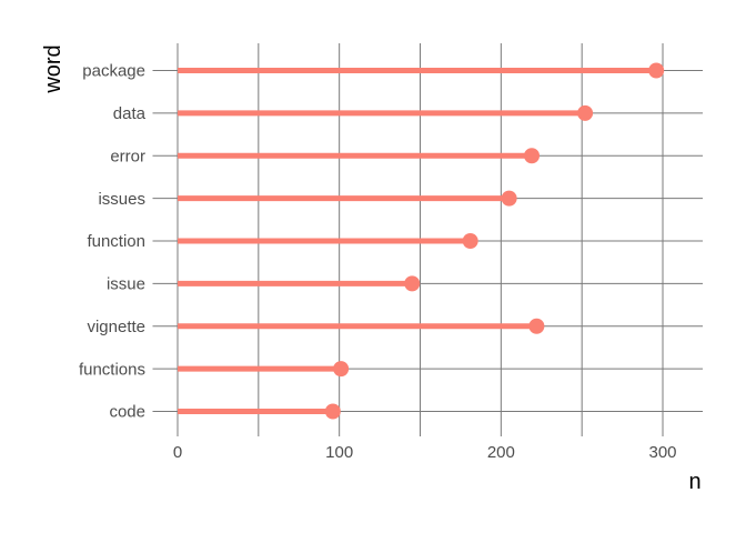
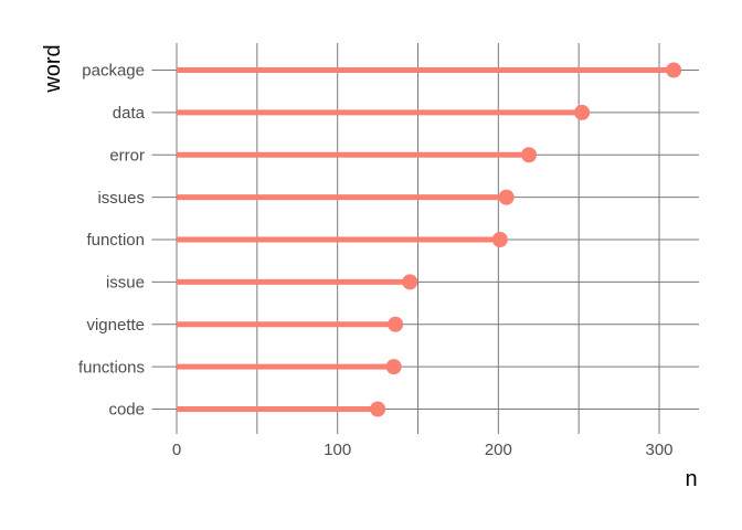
package: 296 -> 309
function: 181 -> 201
vignette: 222 -> 136
functions: 101 -> 135
code: 96 -> 125
